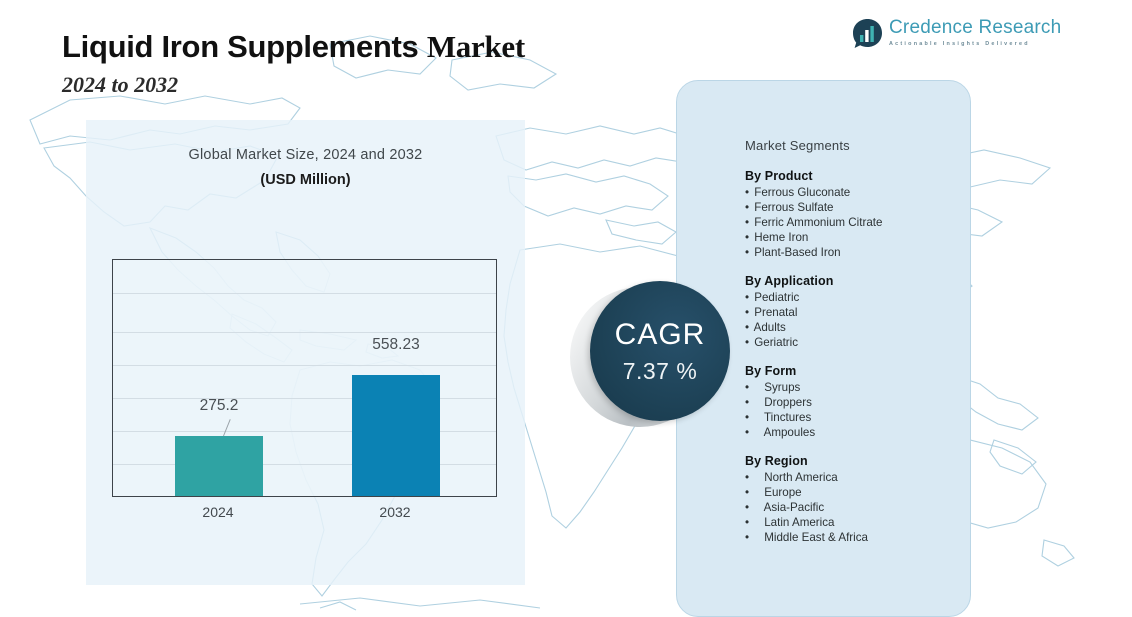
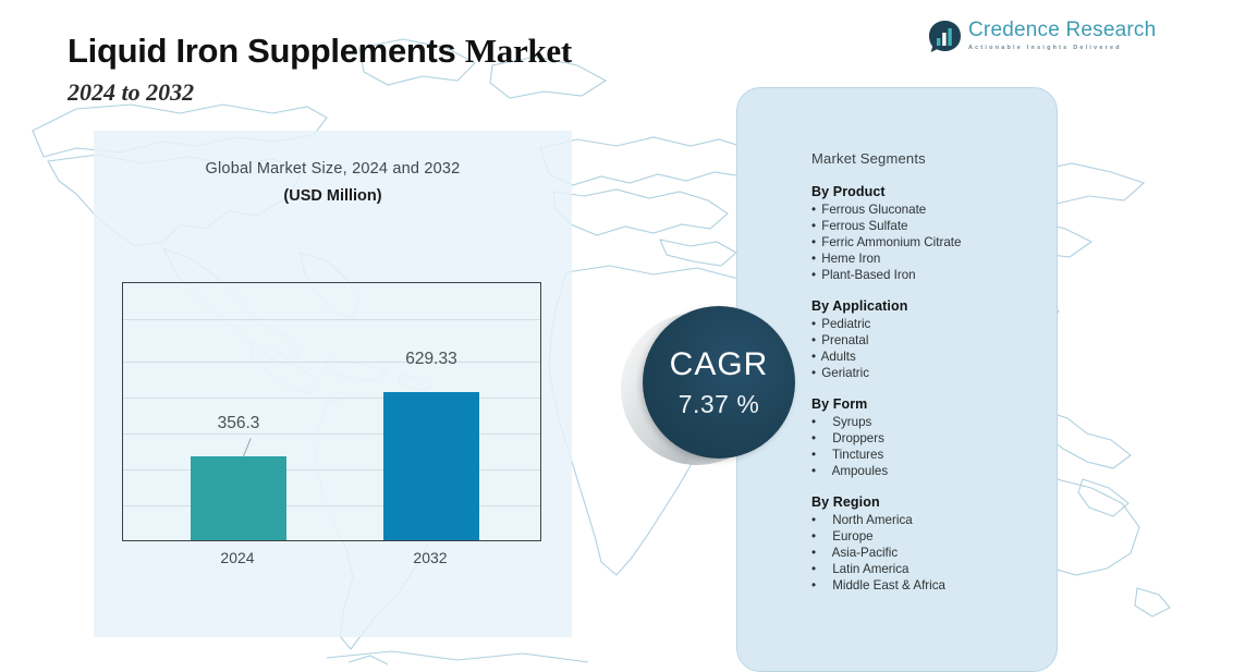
2024: 275.2 -> 356.3
2032: 558.23 -> 629.33
